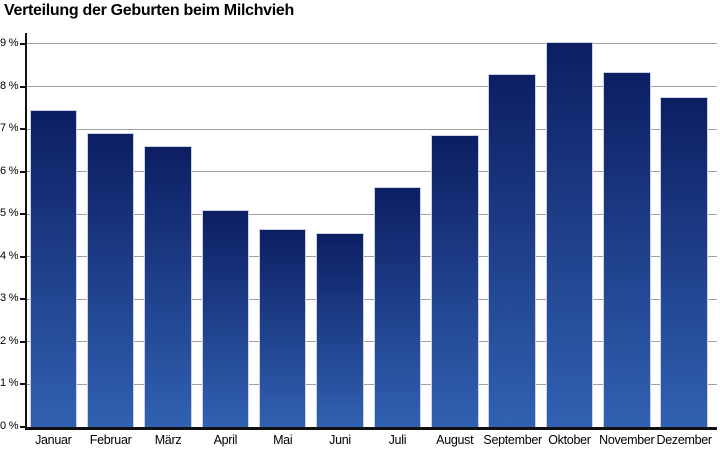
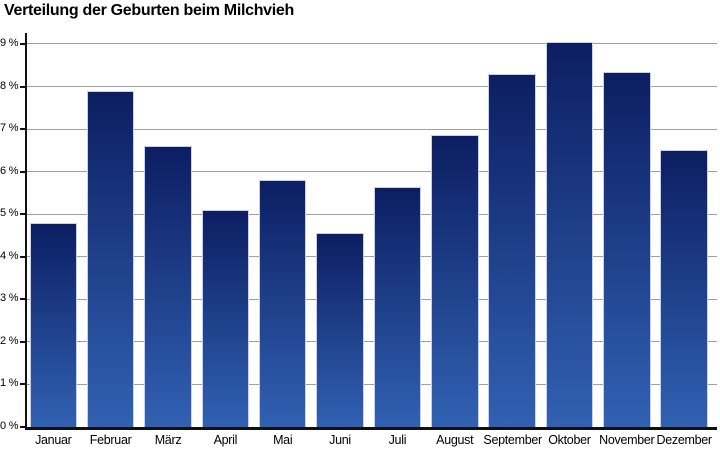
Januar: 7.5% -> 4.8%
Februar: 6.9% -> 7.9%
Mai: 4.7% -> 5.8%
Dezember: 7.8% -> 6.5%
